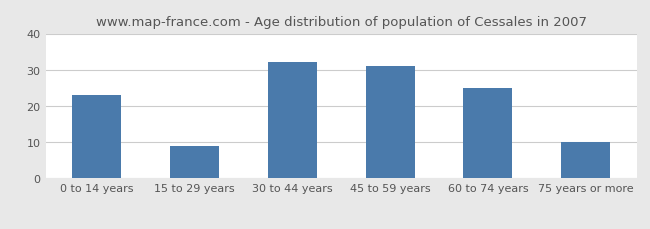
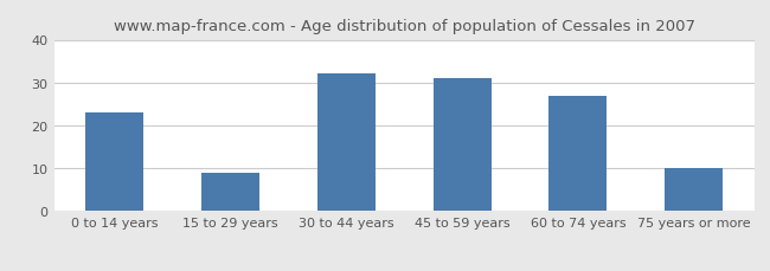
60 to 74 years: 25 -> 27
